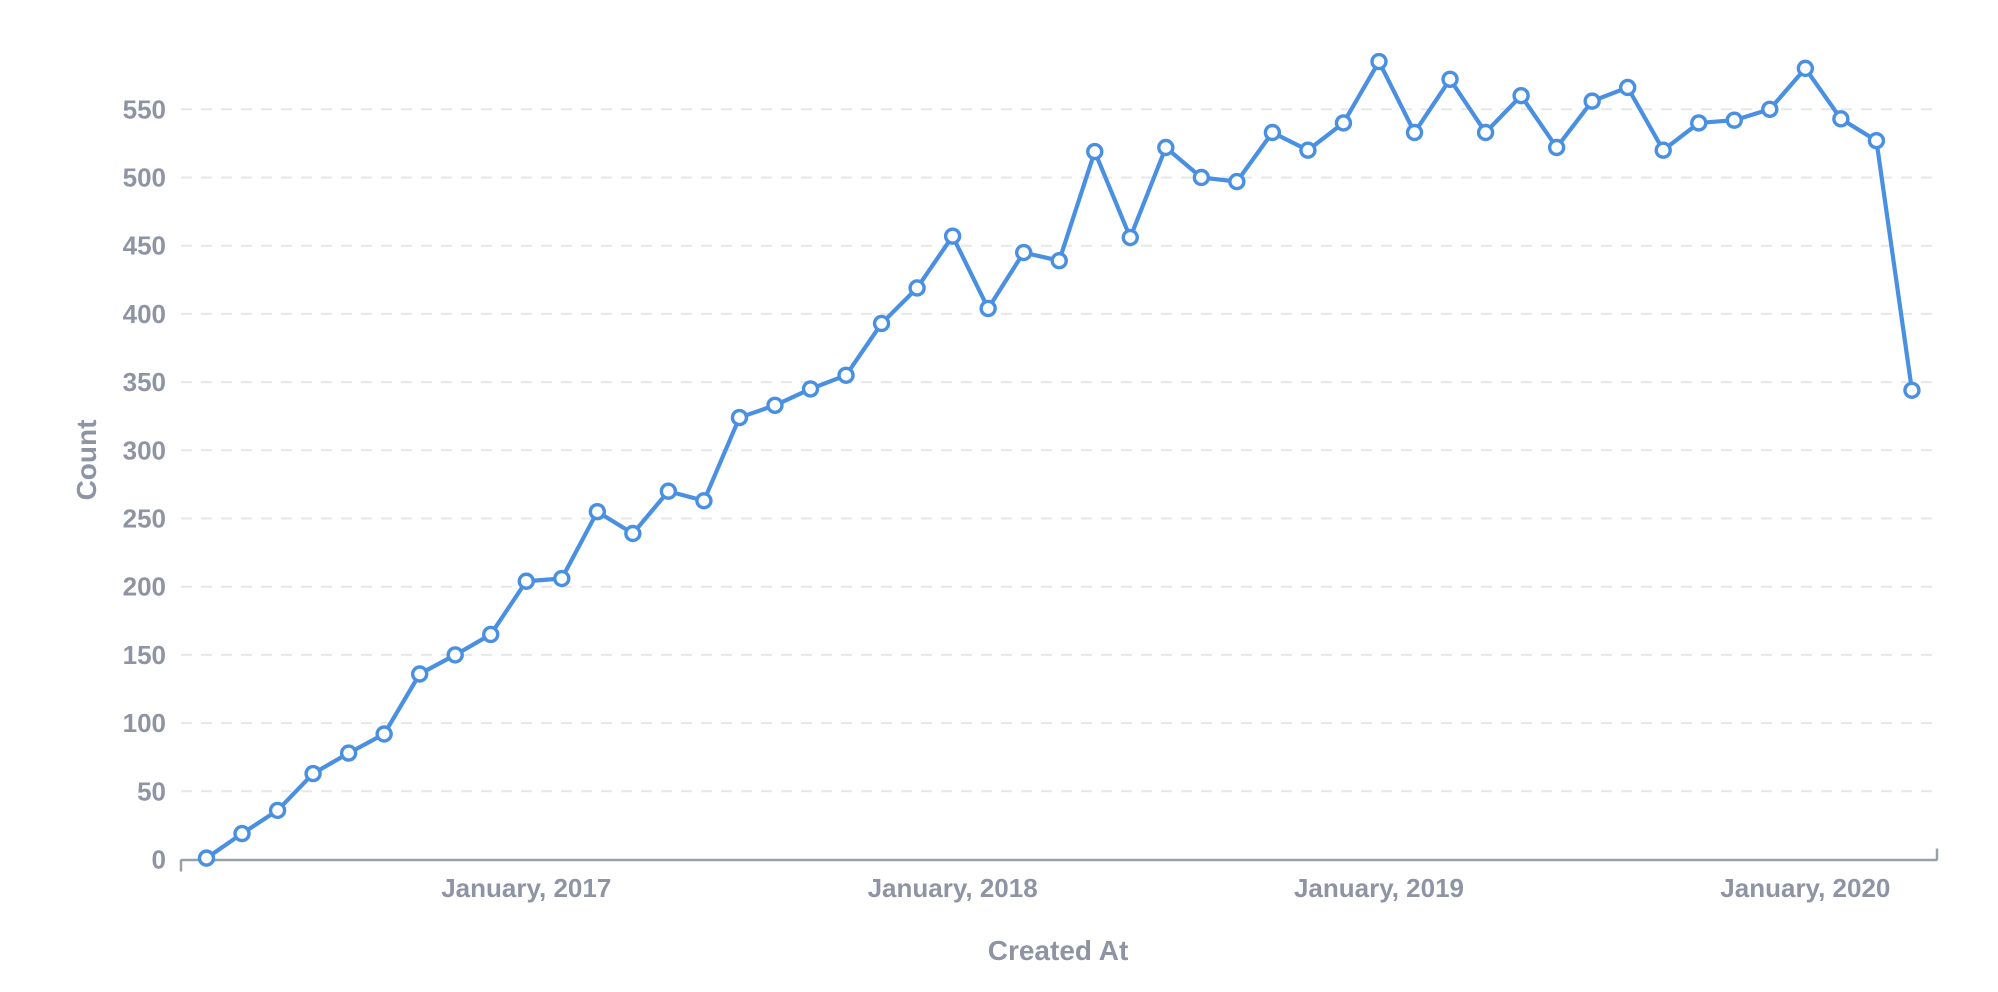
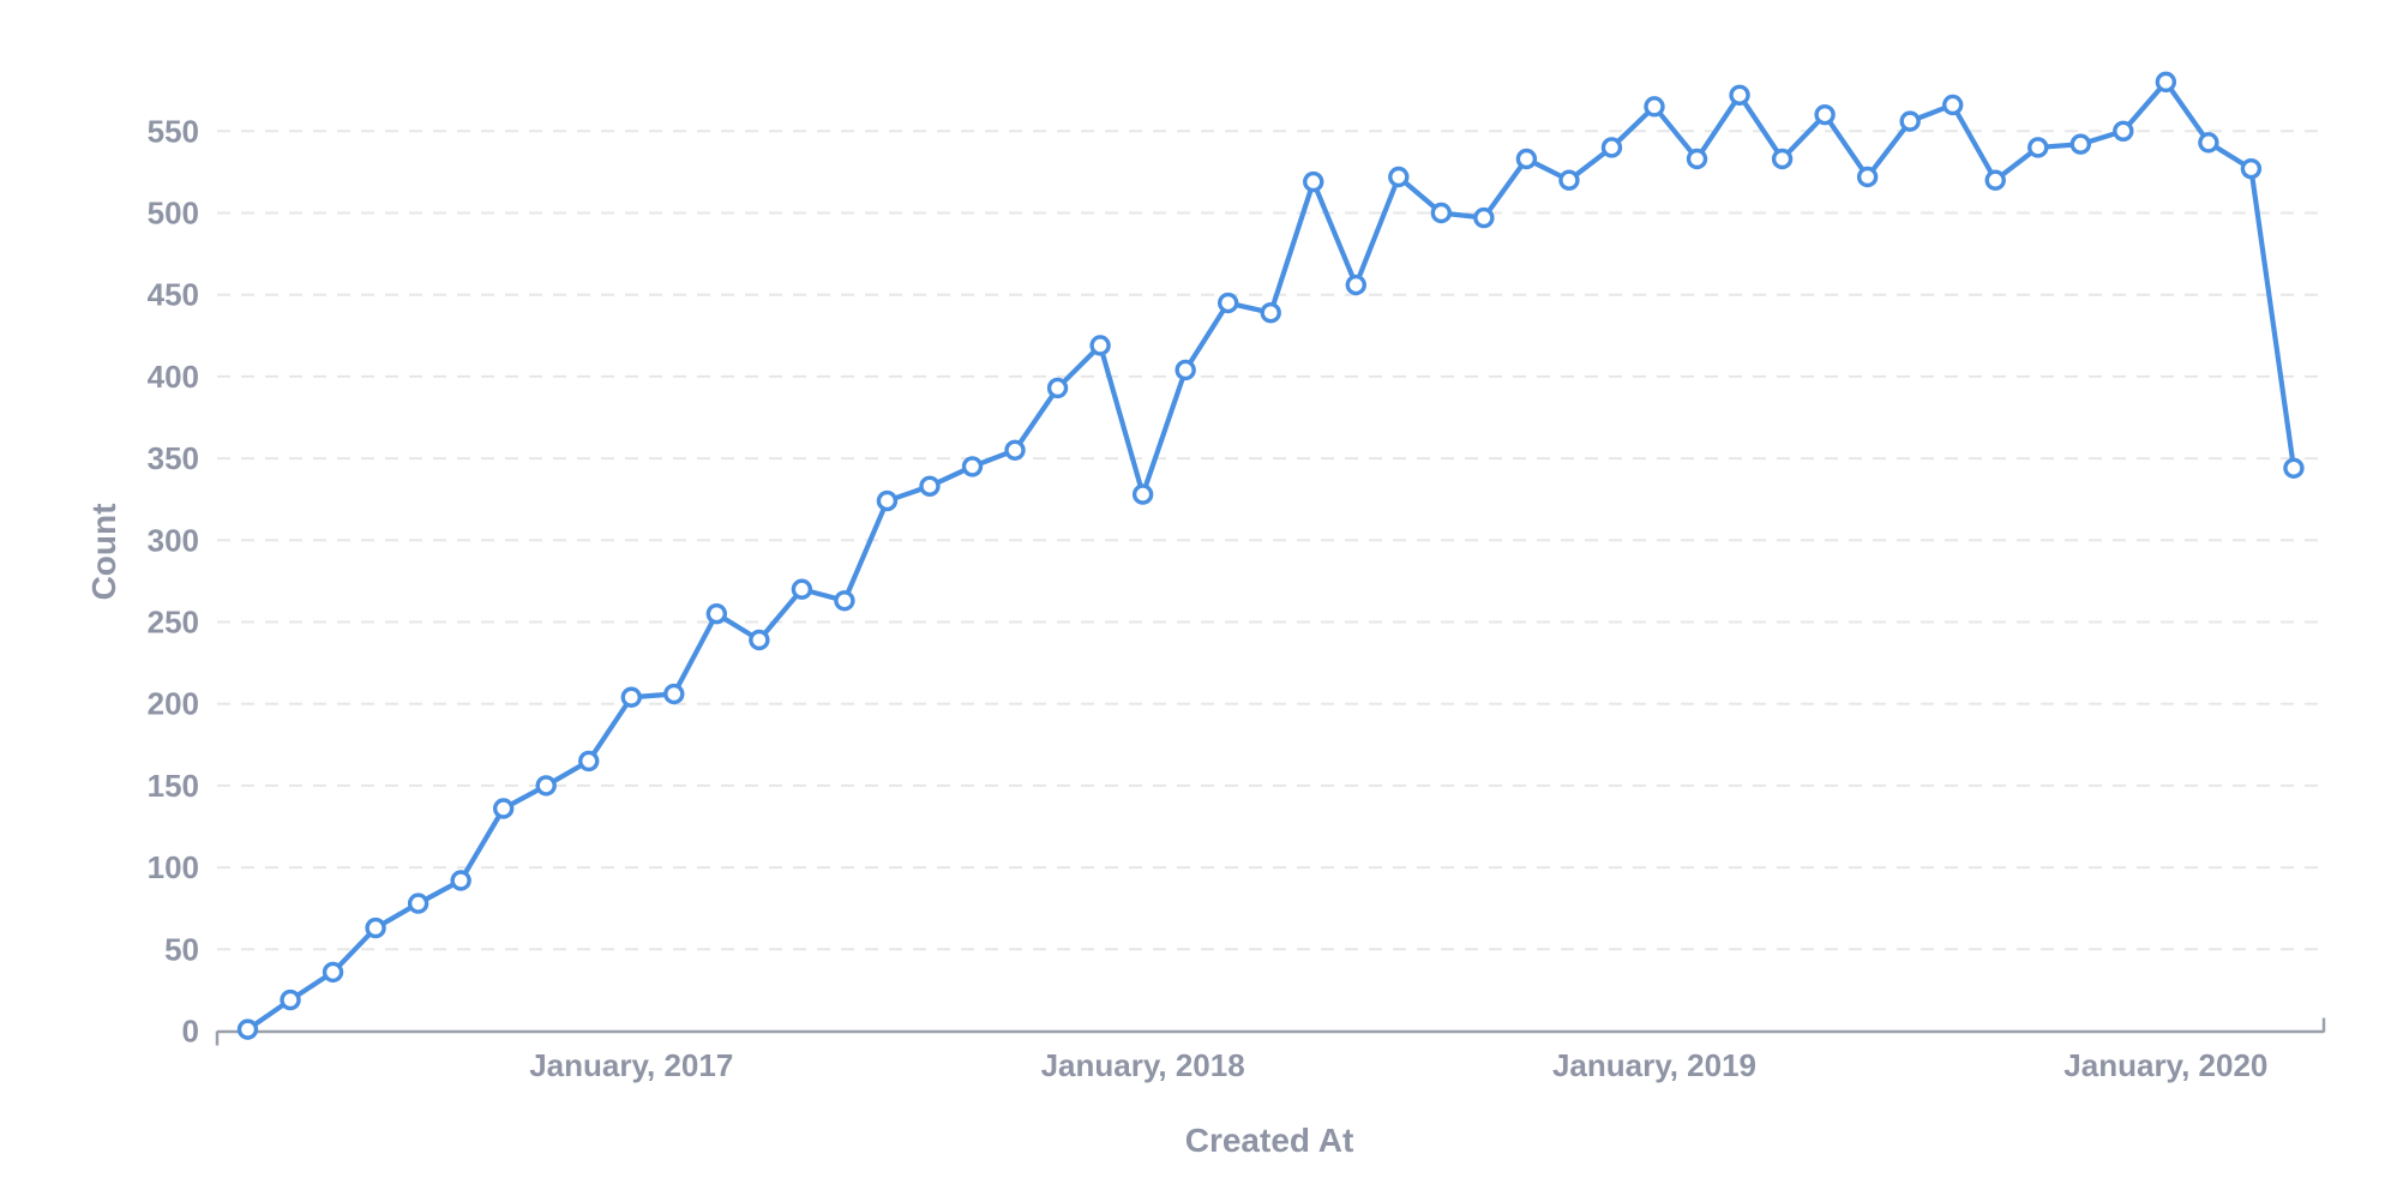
January, 2018: 457 -> 328
January, 2019: 585 -> 565
